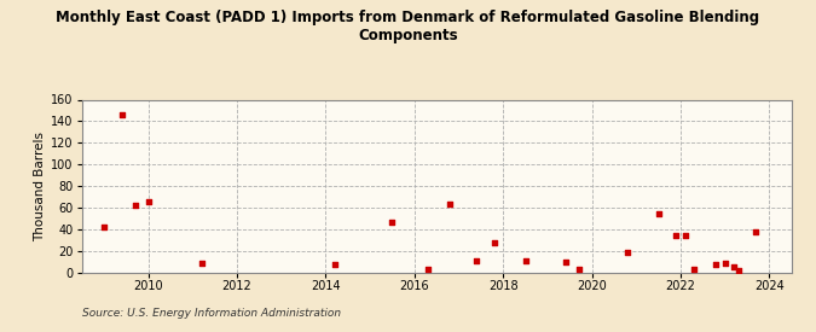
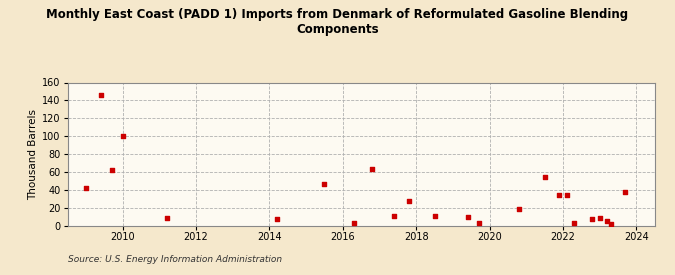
2010: 65 -> 100
